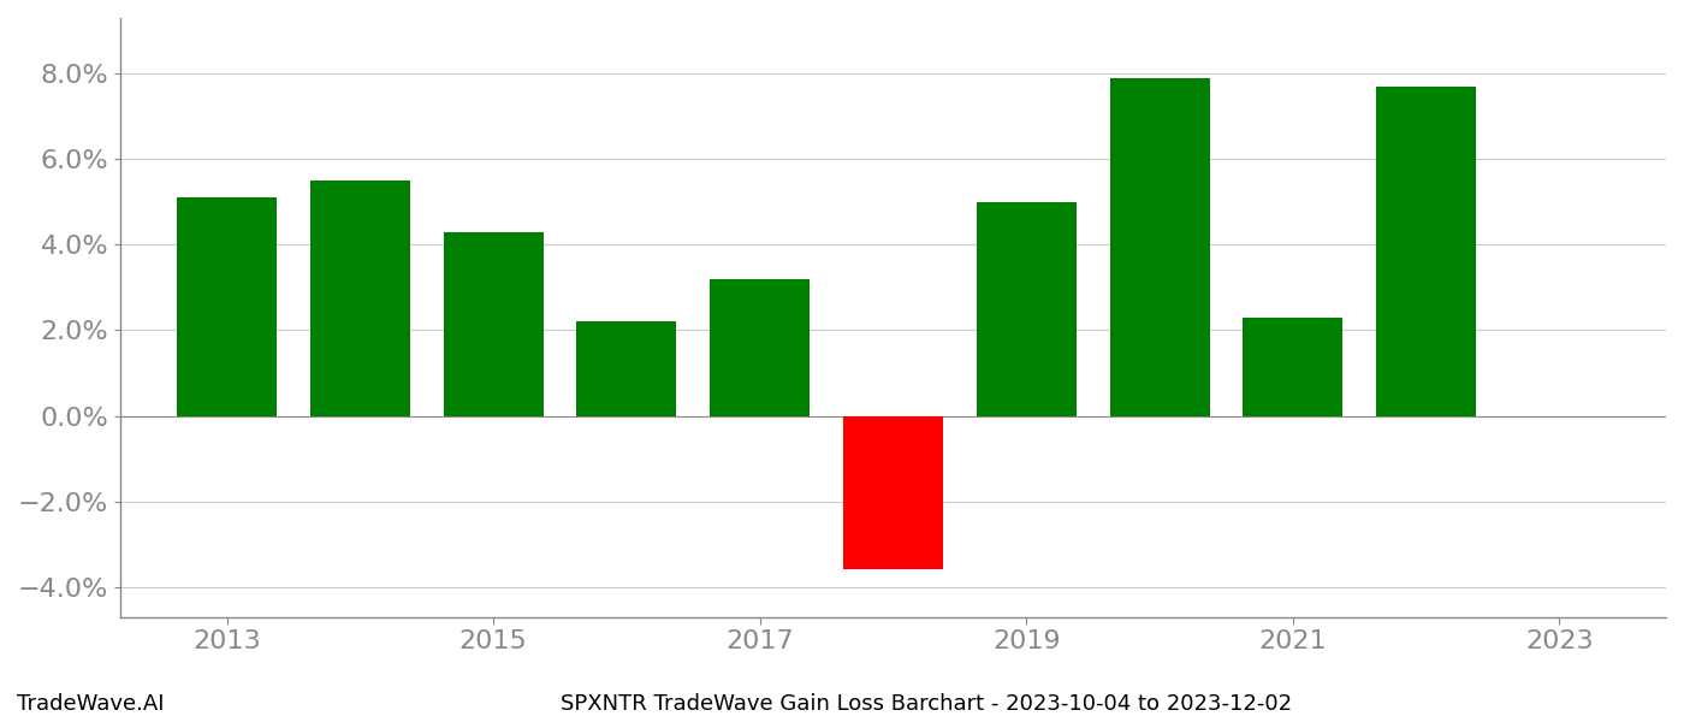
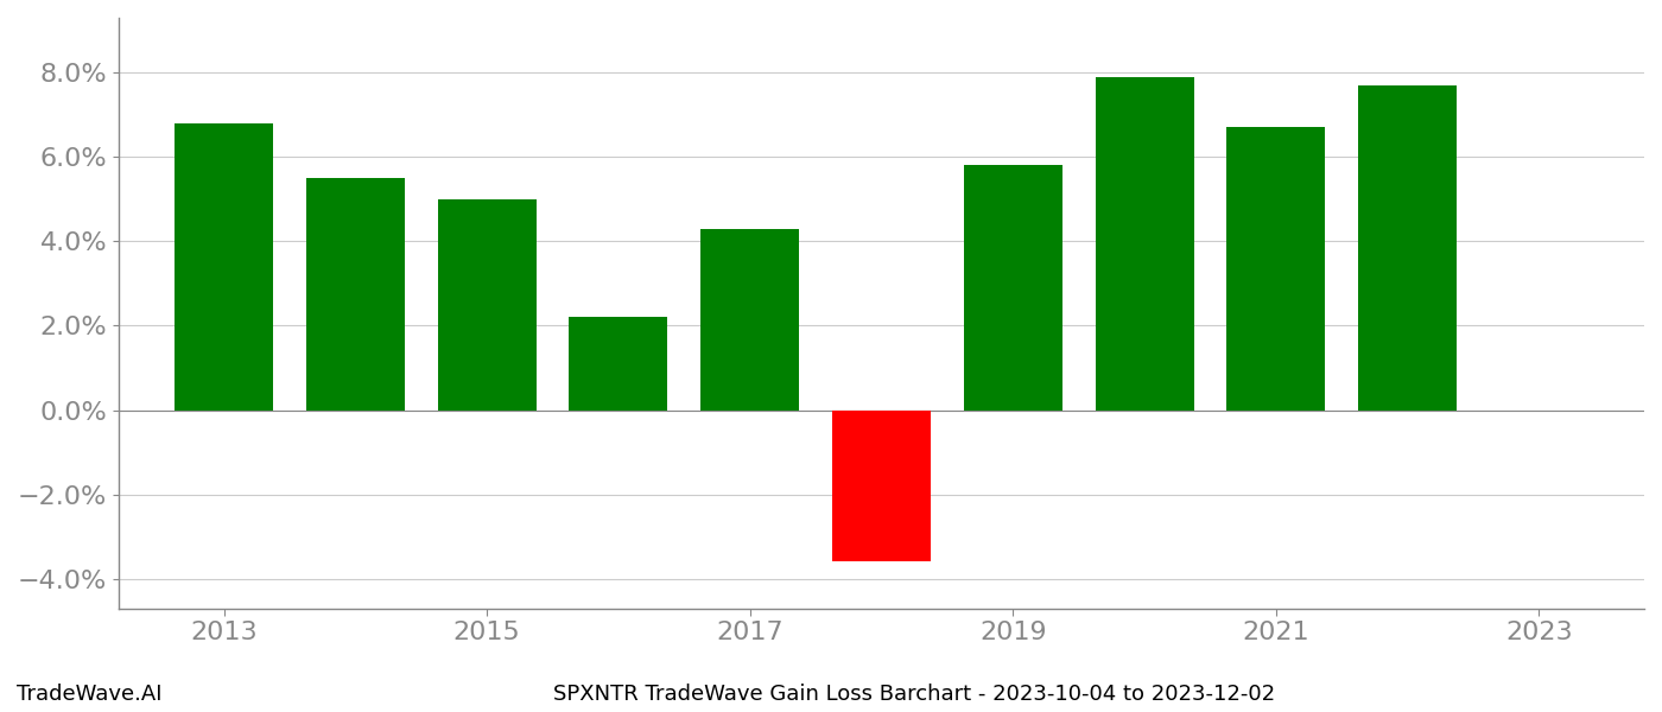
2013: 5.1% -> 6.8%
2015: 4.3% -> 5.0%
2017: 3.2% -> 4.3%
2019: 5.0% -> 5.8%
2021: 2.3% -> 6.7%
